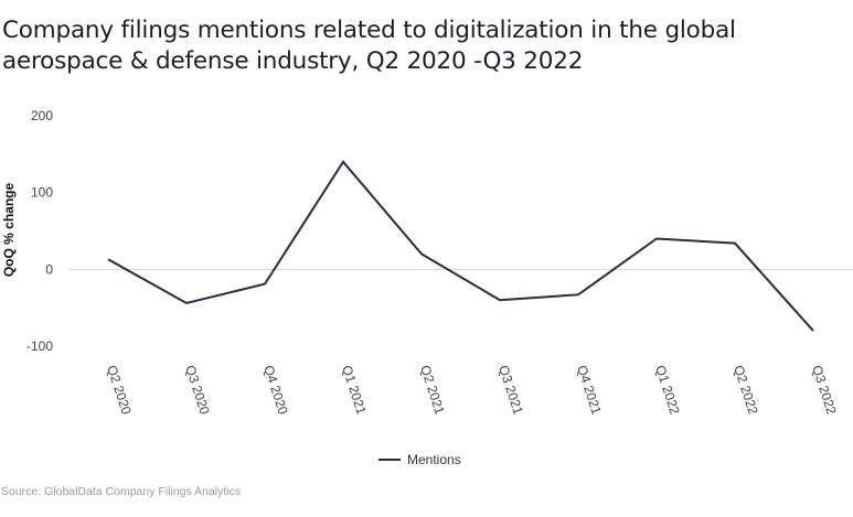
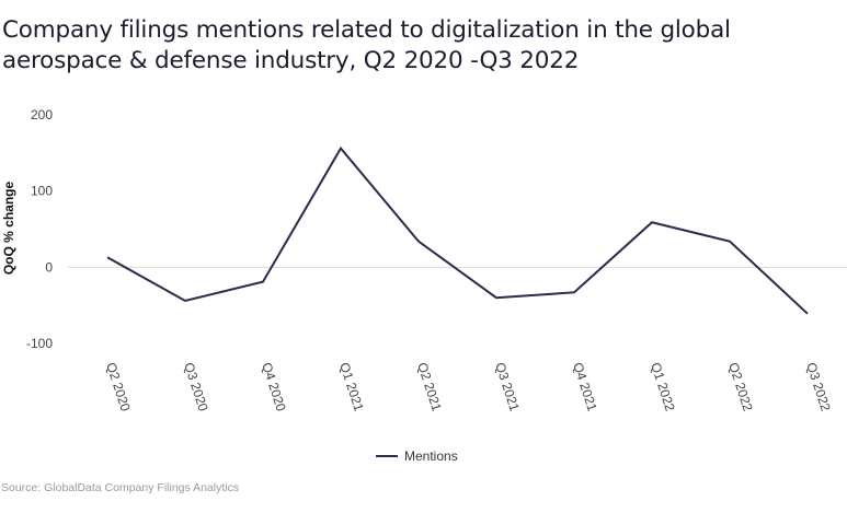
Q1 2021: 140 -> 160
Q2 2021: 20 -> 30
Q1 2022: 40 -> 60
Q3 2022: -80 -> -60
